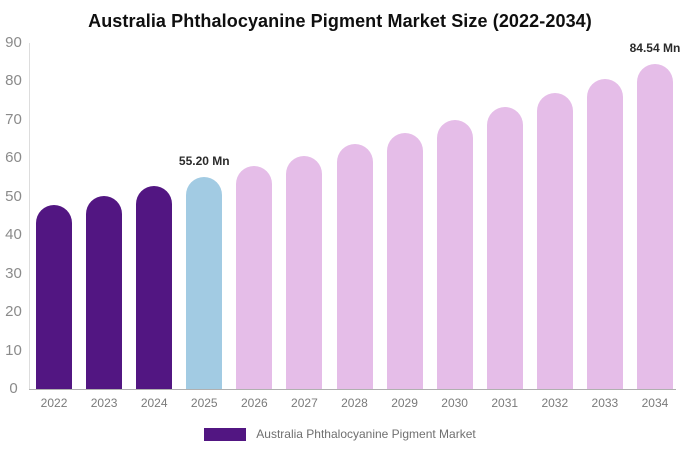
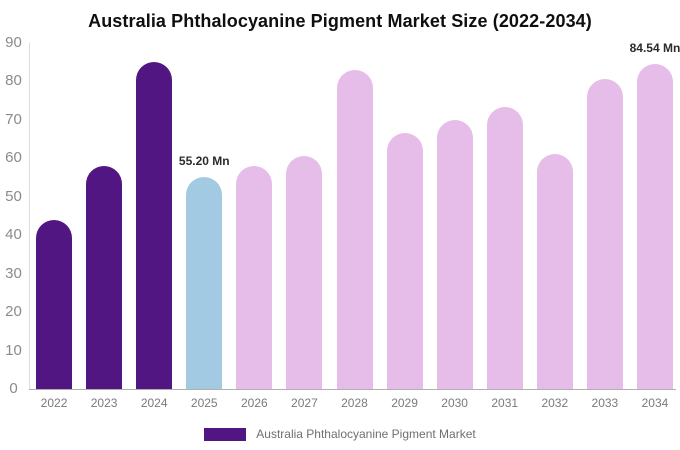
2022: 48 -> 44
2023: 50 -> 58
2024: 53 -> 85
2028: 64 -> 83
2032: 77 -> 61
